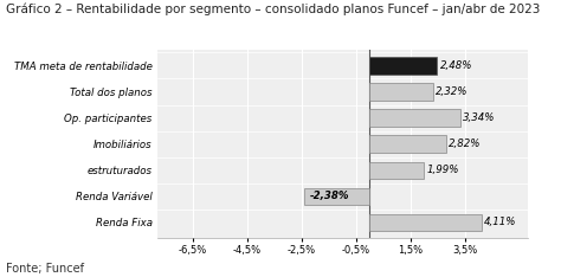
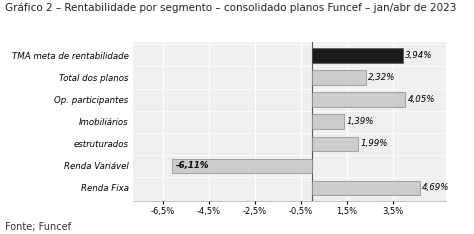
TMA meta de rentabilidade: 2,48% -> 3,94%
Op. participantes: 3,34% -> 4,05%
Imobiliários: 2,82% -> 1,39%
Renda Variável: -2,38% -> -6,11%
Renda Fixa: 4,11% -> 4,69%
